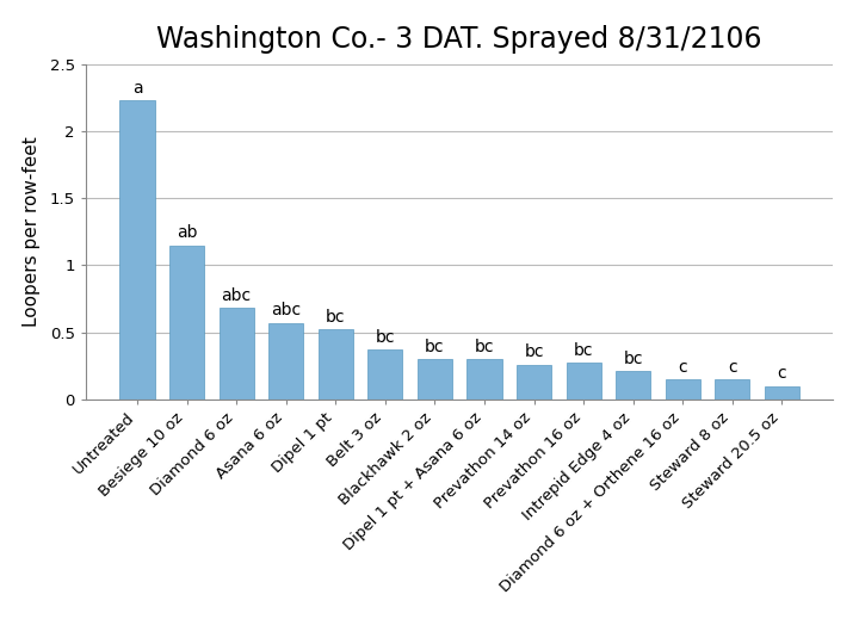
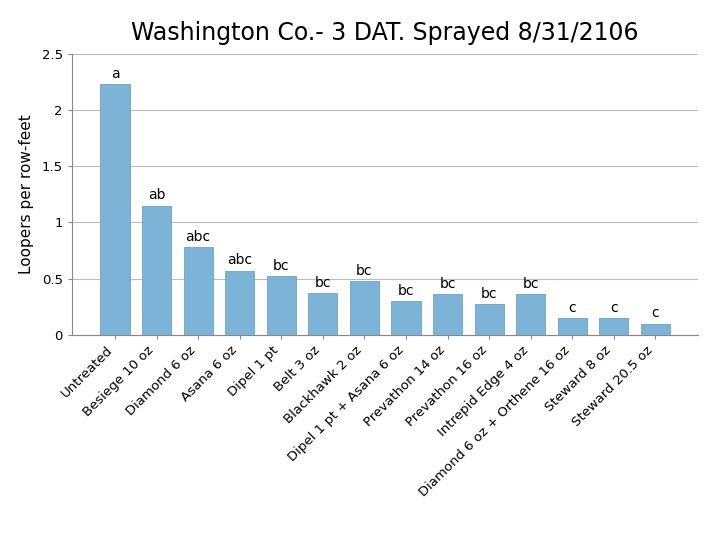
Diamond 6 oz: 0.68 -> 0.78
Blackhawk 2 oz: 0.30 -> 0.48
Prevathon 14 oz: 0.26 -> 0.36
Intrepid Edge 4 oz: 0.21 -> 0.36
